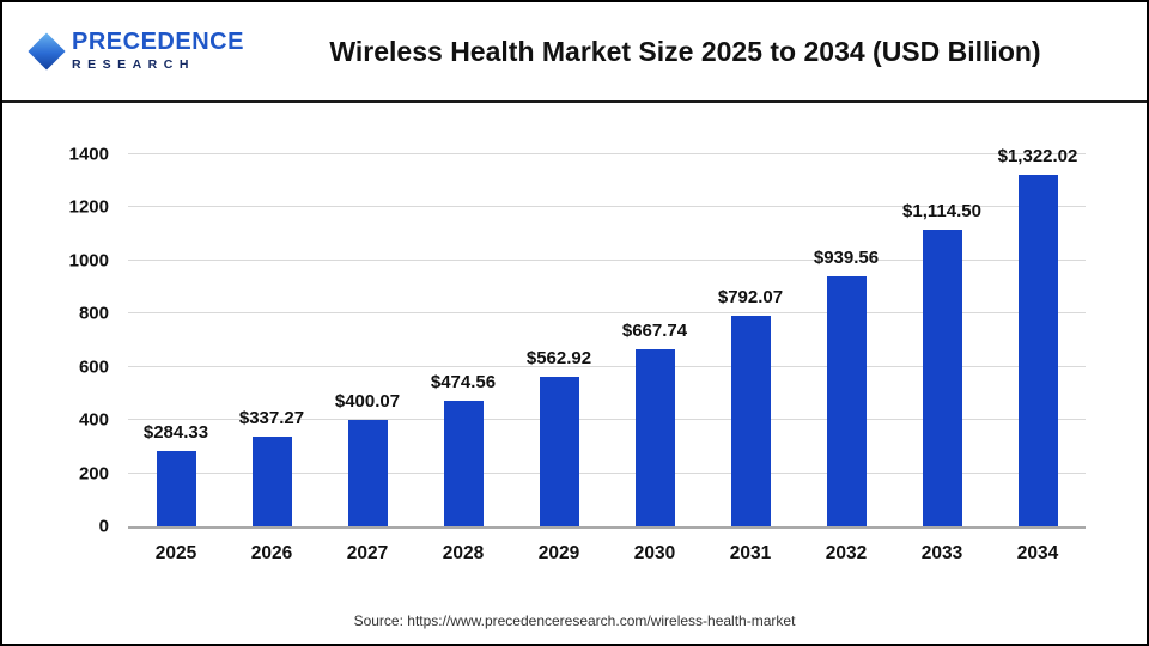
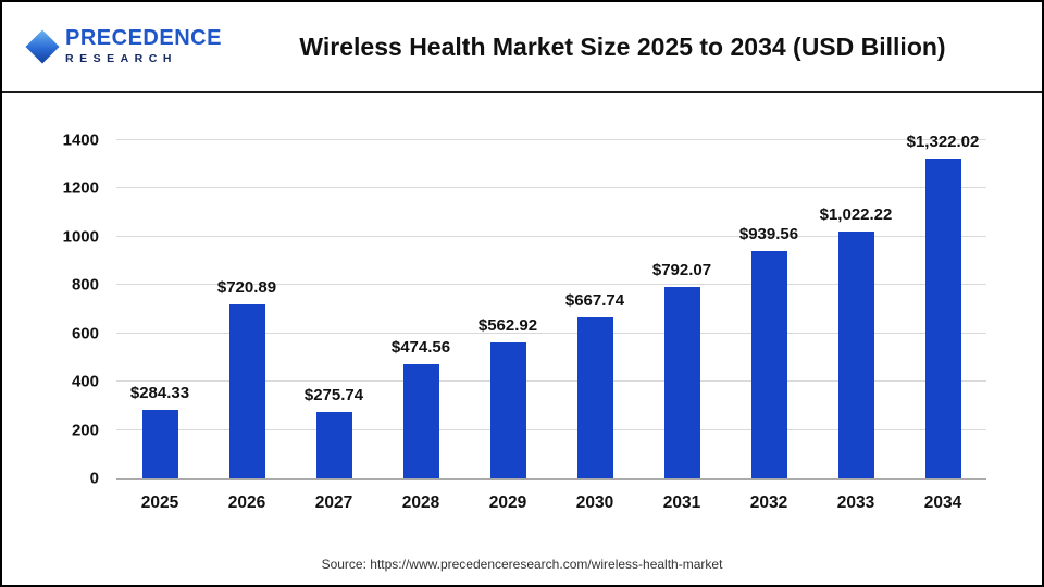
2026: $337.27 -> $720.89
2027: $400.07 -> $275.74
2033: $1,114.50 -> $1,022.22
